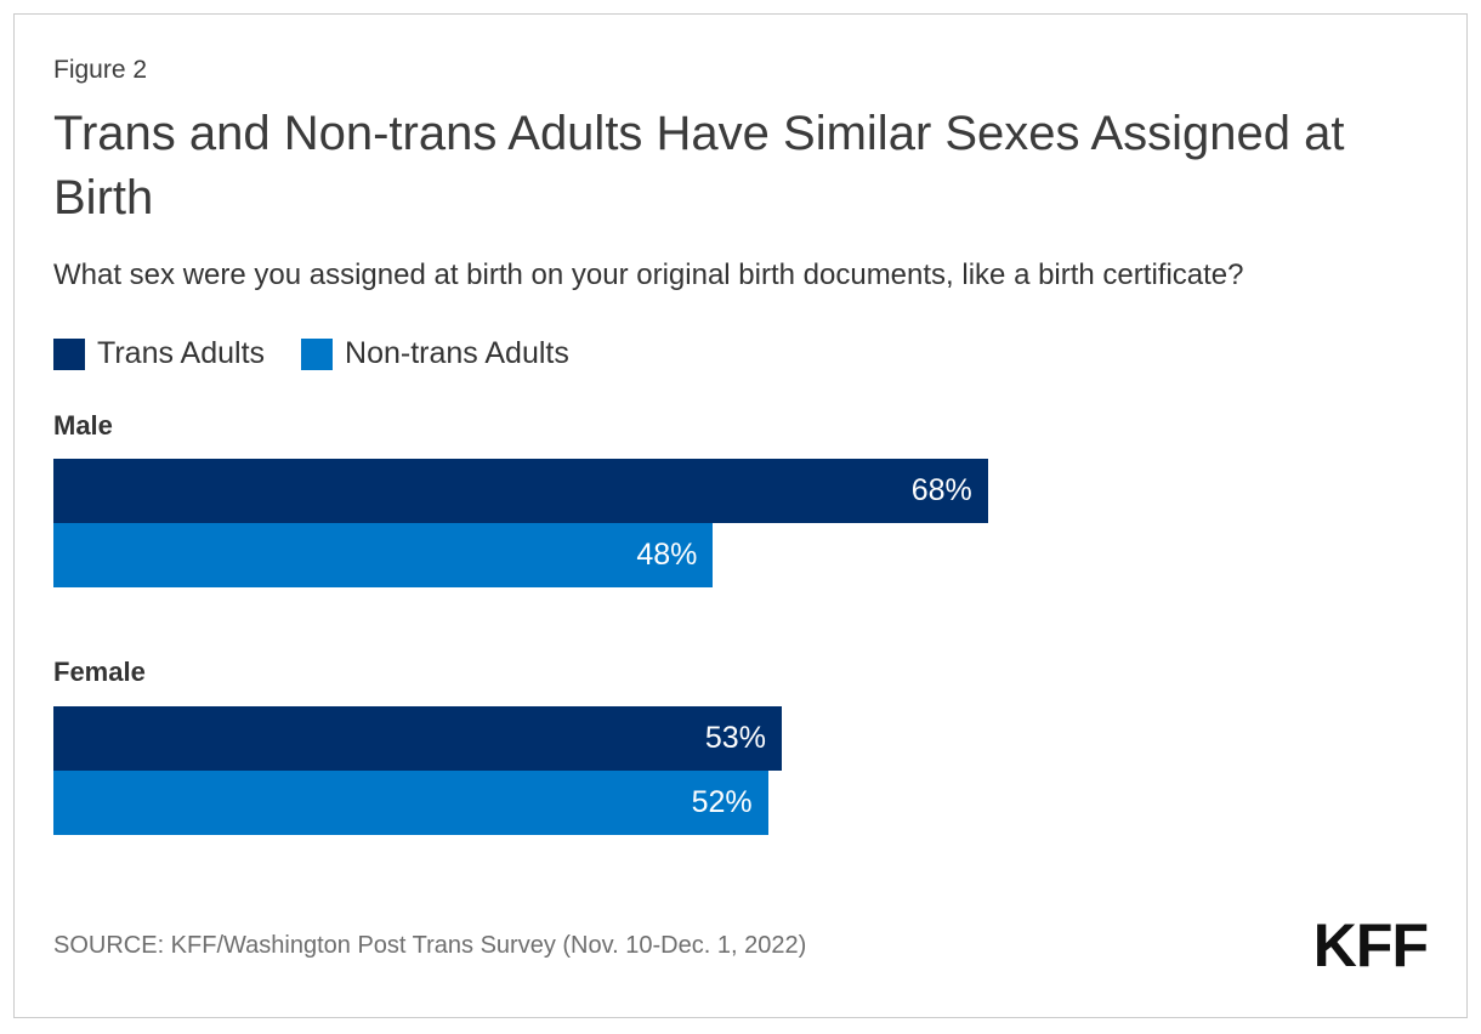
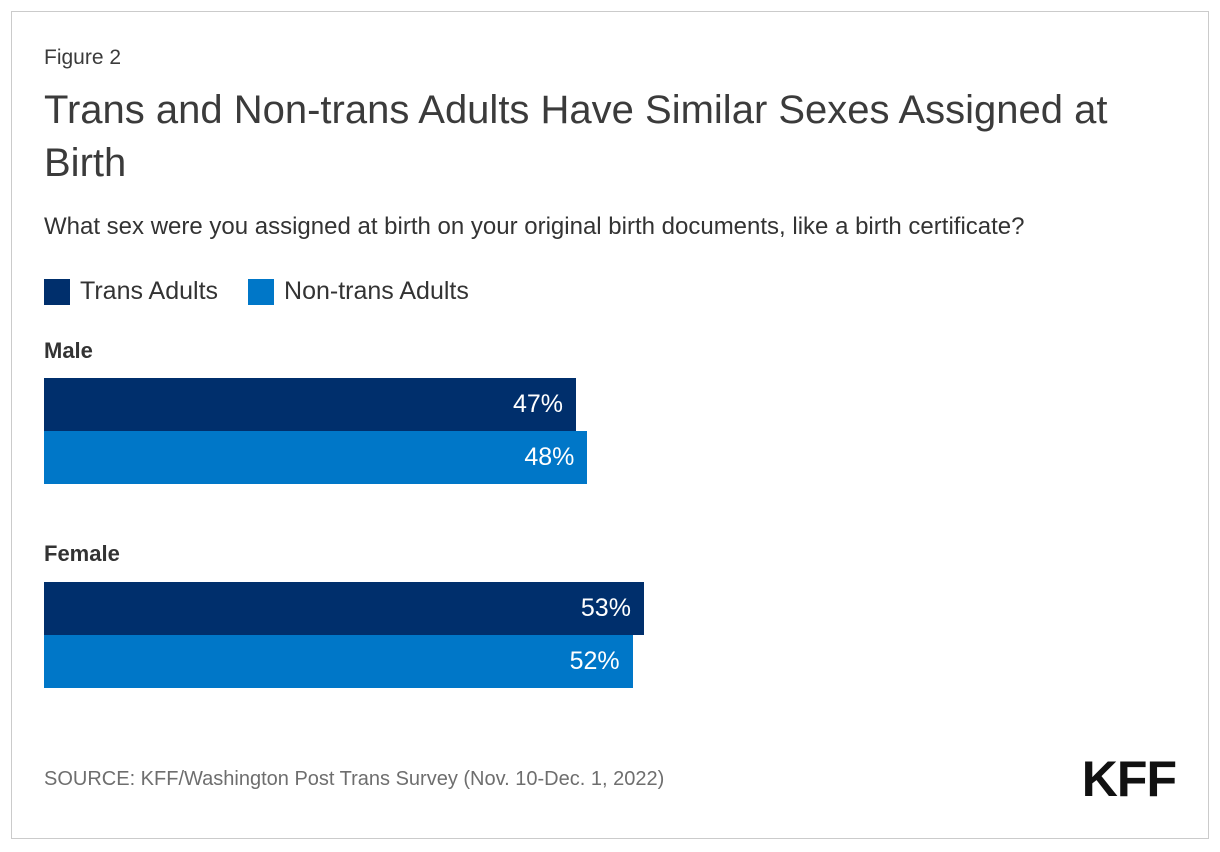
Trans Adults/Male: 68% -> 47%
